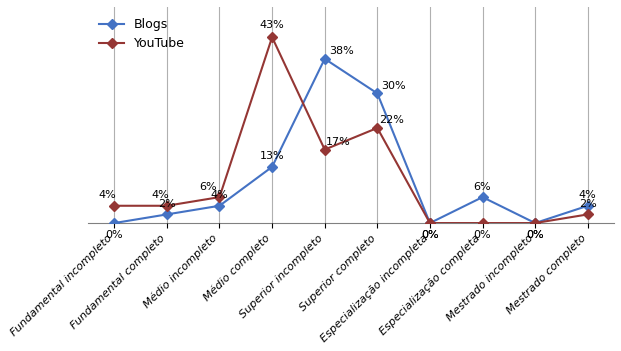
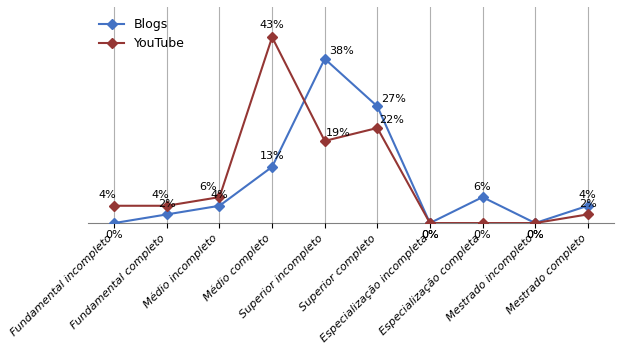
YouTube/Superior incompleto: 17% -> 19%
Blogs/Superior completo: 30% -> 27%
